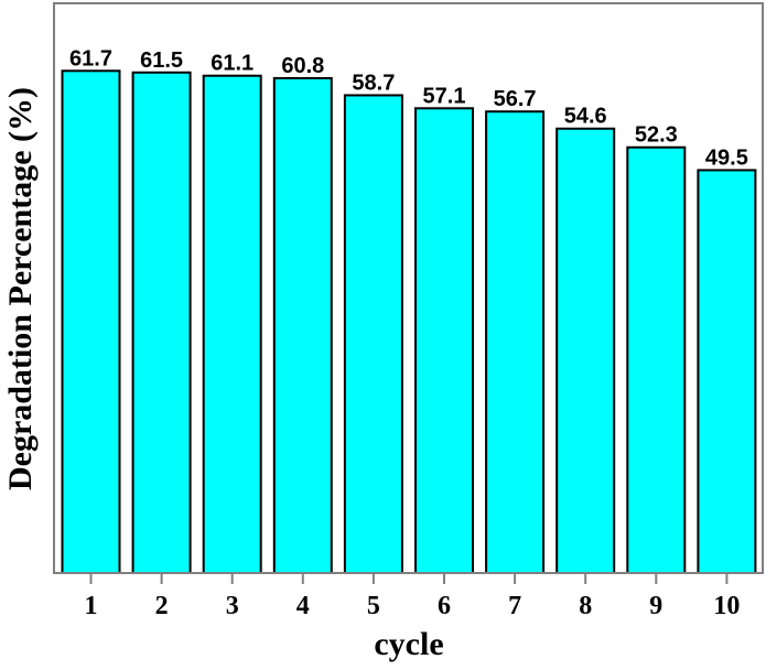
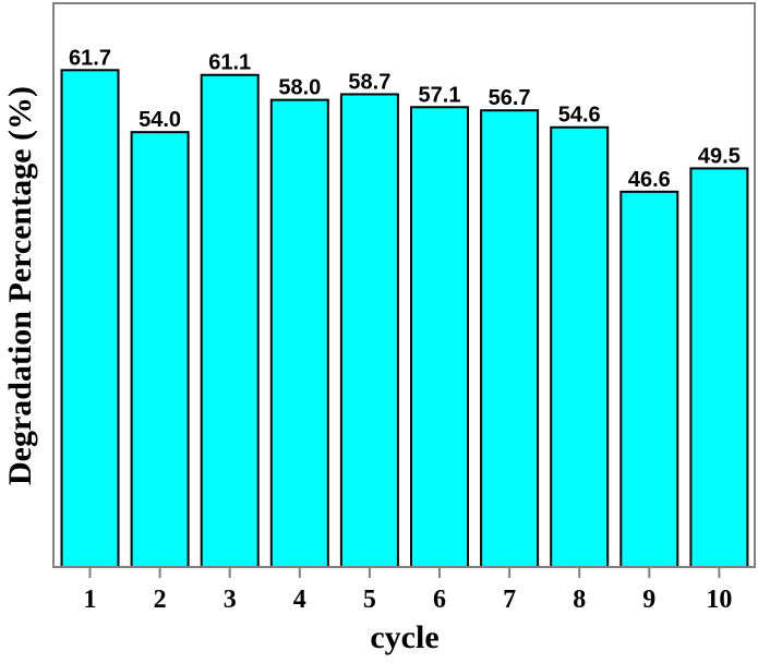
2: 61.5 -> 54.0
4: 60.8 -> 58.0
9: 52.3 -> 46.6
